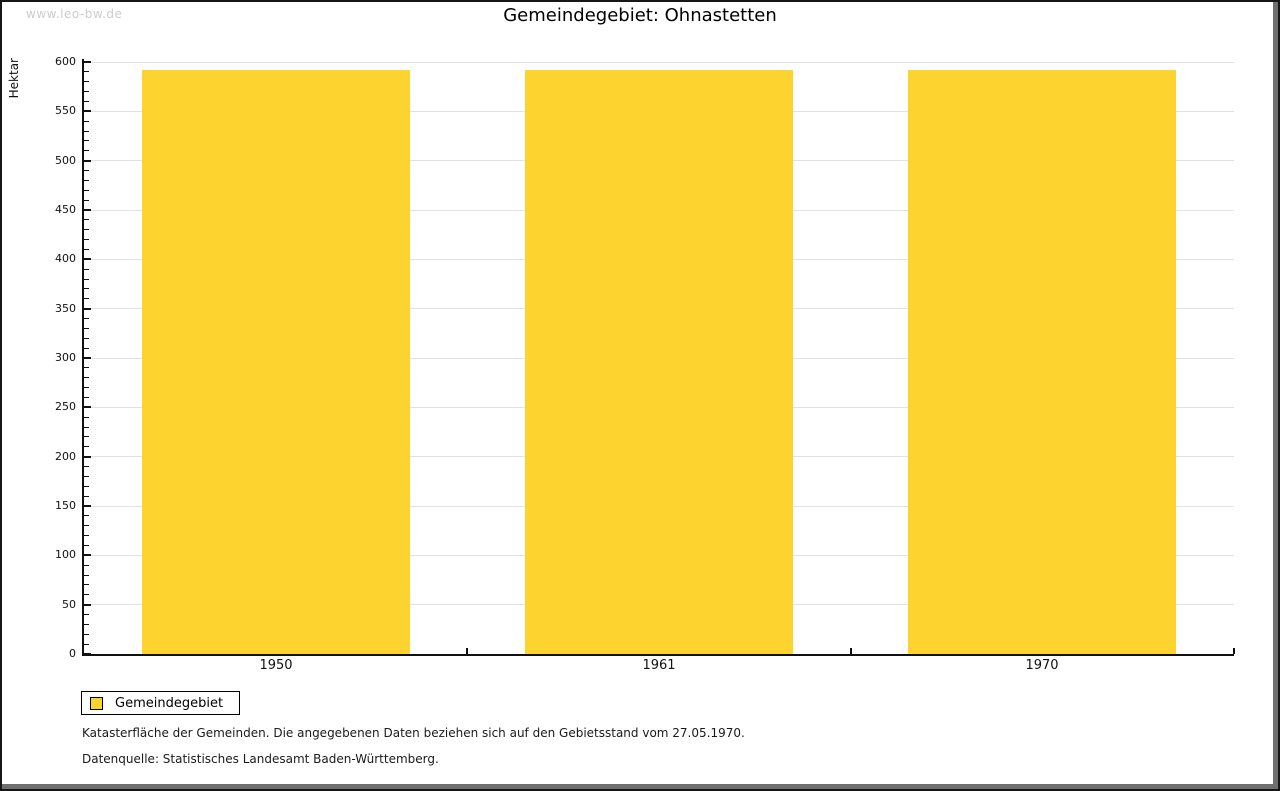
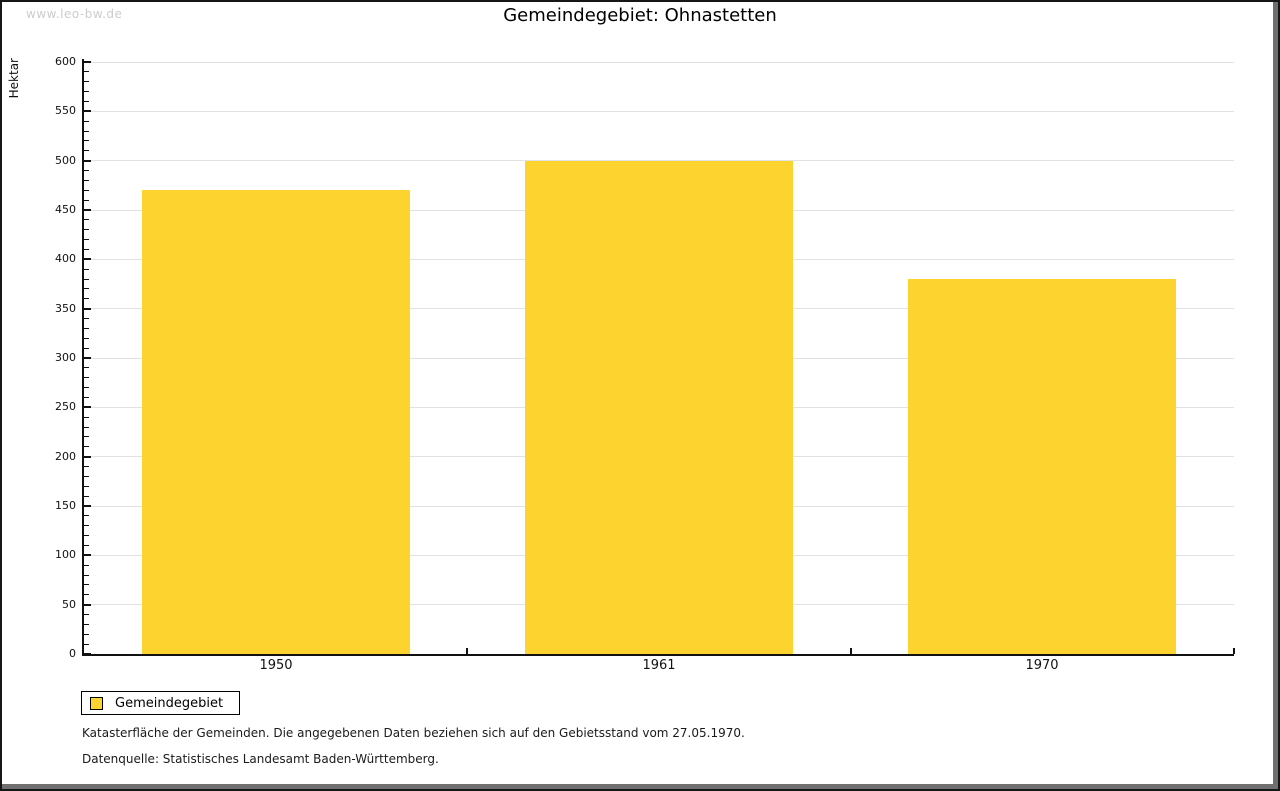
1950: 590 -> 470
1961: 590 -> 500
1970: 590 -> 380
